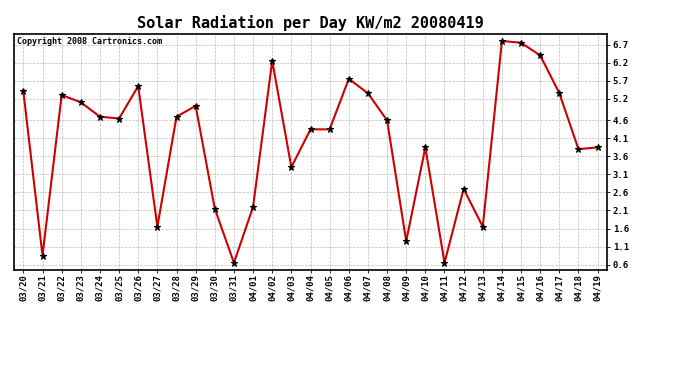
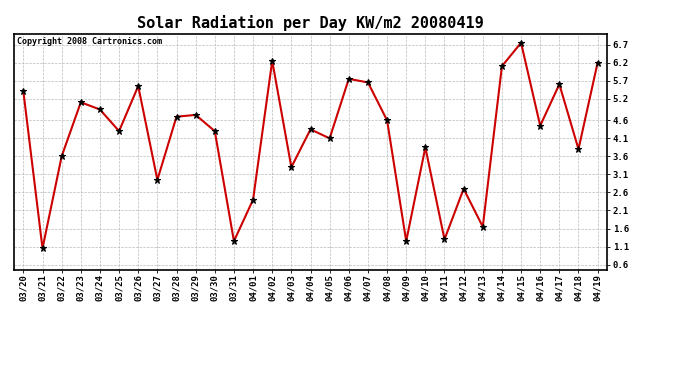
03/21: 0.85 -> 1.05
03/22: 5.30 -> 3.60
03/24: 4.70 -> 4.90
03/25: 4.65 -> 4.30
03/27: 1.65 -> 2.95
03/29: 5.00 -> 4.75
03/30: 2.15 -> 4.30
03/31: 0.65 -> 1.25
04/01: 2.20 -> 2.40
04/05: 4.35 -> 4.10
04/07: 5.35 -> 5.65
04/11: 0.65 -> 1.30
04/14: 6.80 -> 6.10
04/16: 6.40 -> 4.45
04/17: 5.35 -> 5.60
04/19: 3.85 -> 6.20
